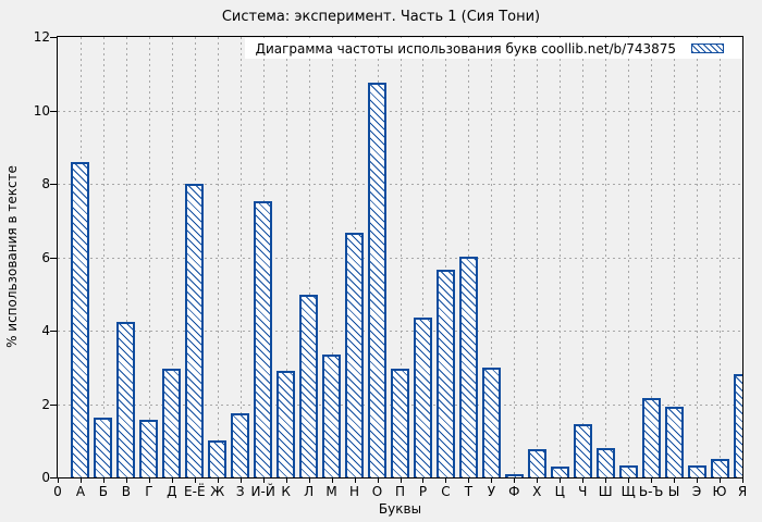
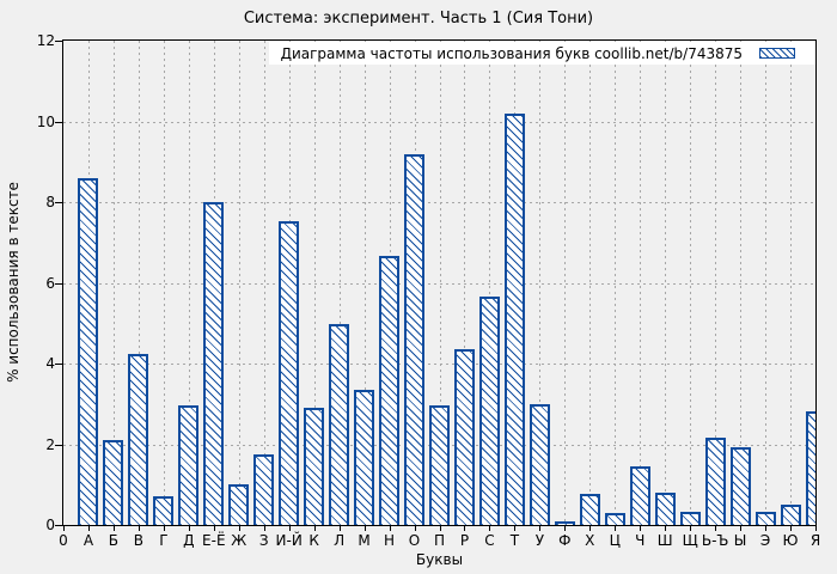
Б: 1.6 -> 2.1
Г: 1.6 -> 0.7
О: 10.8 -> 9.2
Т: 6.0 -> 10.2
